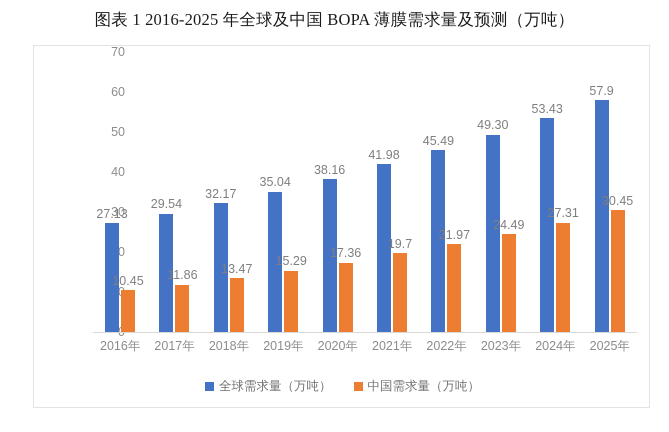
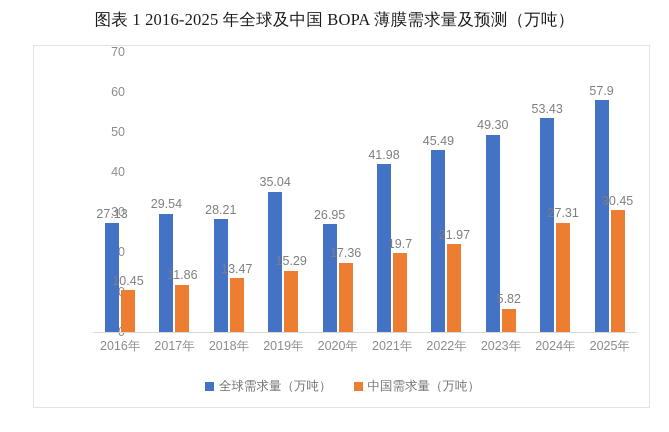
全球需求量（万吨）/2018年: 32.17 -> 28.21
全球需求量（万吨）/2020年: 38.16 -> 26.95
中国需求量（万吨）/2023年: 24.49 -> 5.82
